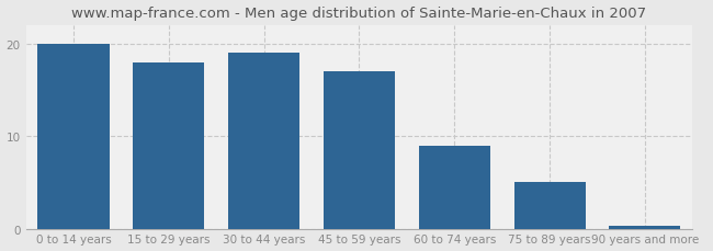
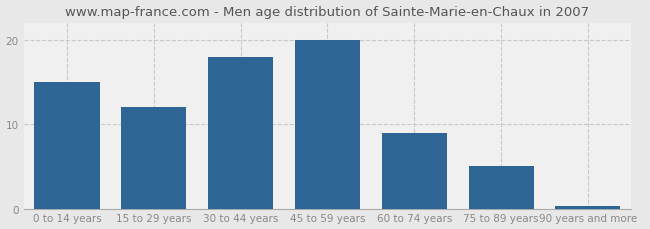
0 to 14 years: 20.0 -> 15.0
15 to 29 years: 18.0 -> 12.0
30 to 44 years: 19.0 -> 18.0
45 to 59 years: 17.0 -> 20.0
